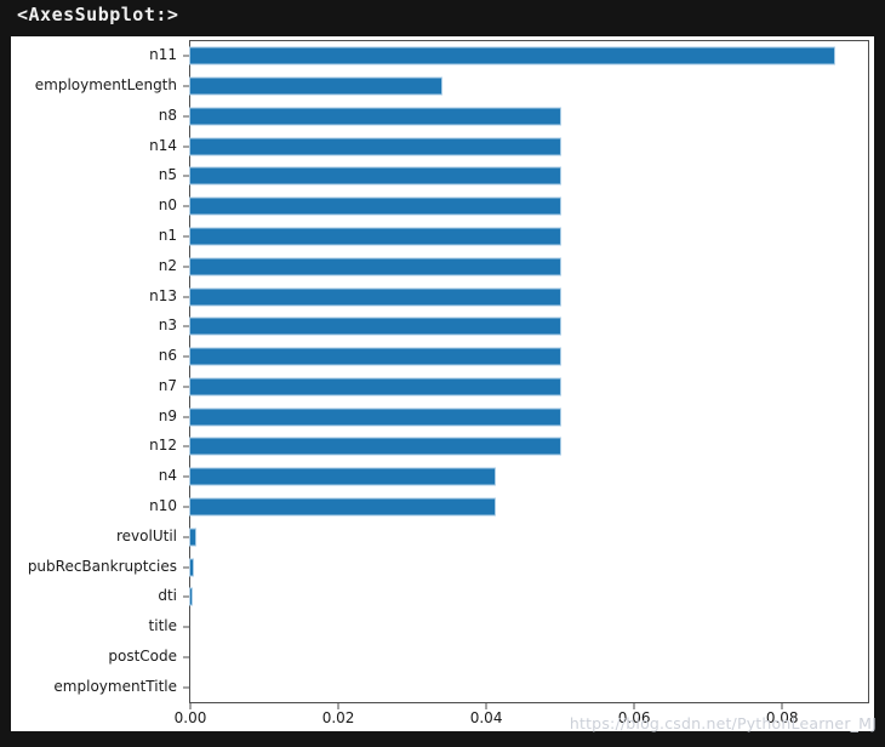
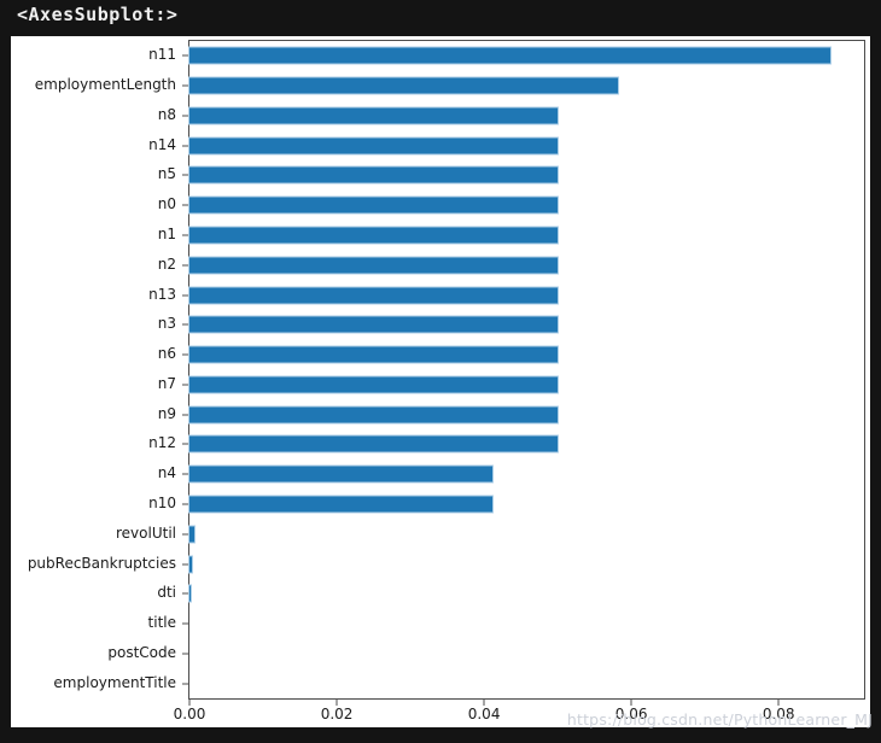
employmentLength: 0.034 -> 0.058
